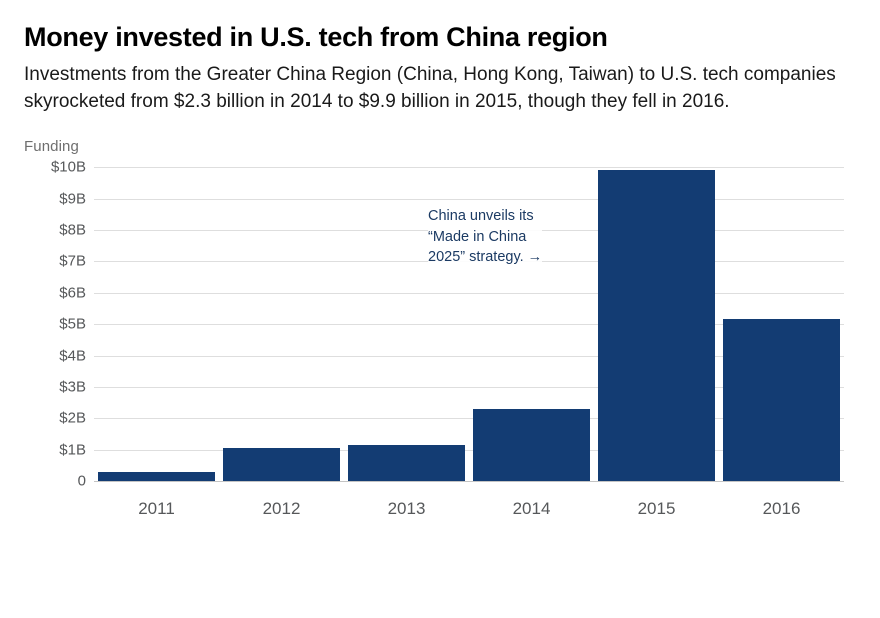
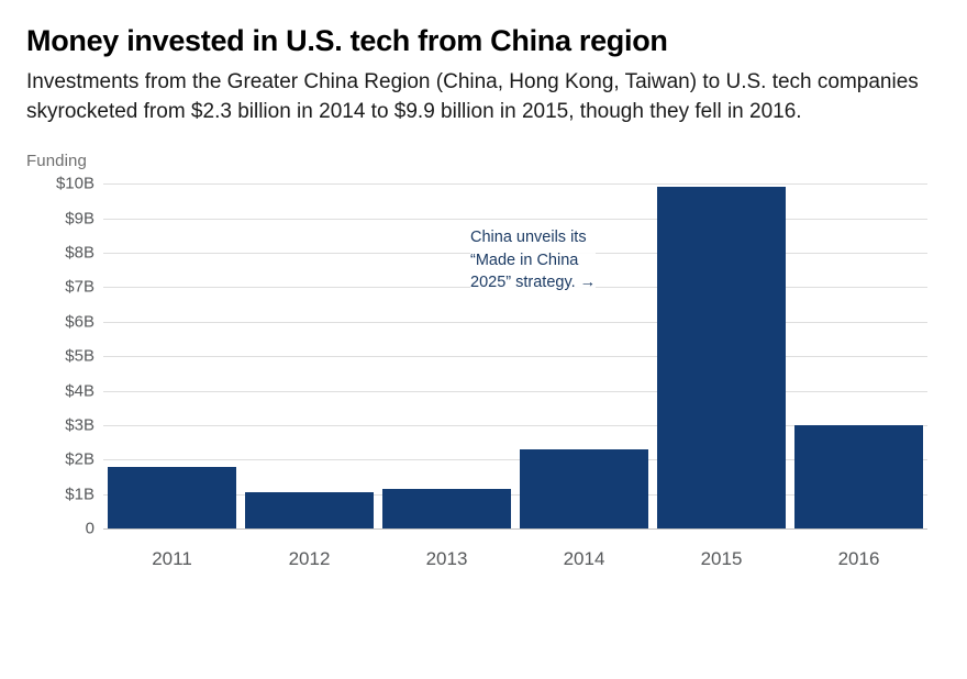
2011: $0.3B -> $1.8B
2016: $5.2B -> $3.0B
